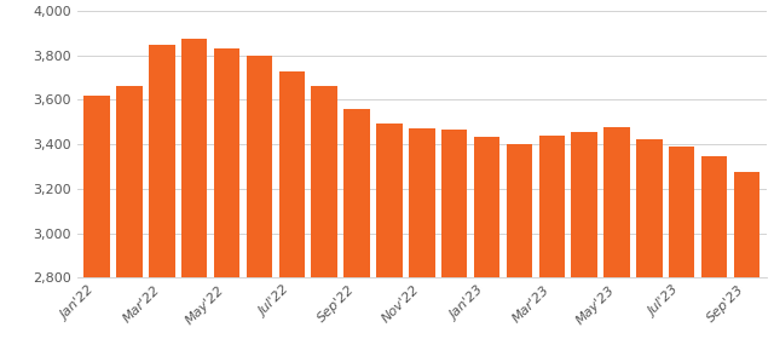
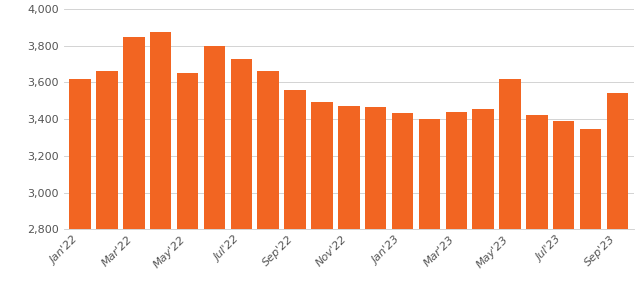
May'22: 3,830 -> 3,650
May'23: 3,480 -> 3,620
Sep'23: 3,280 -> 3,540
